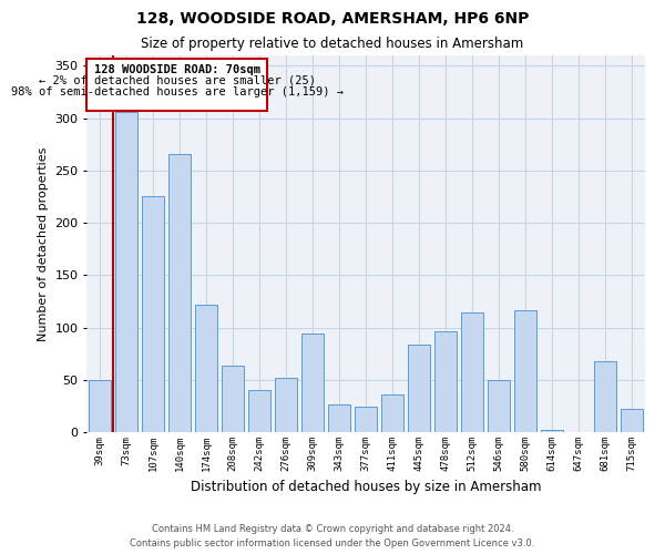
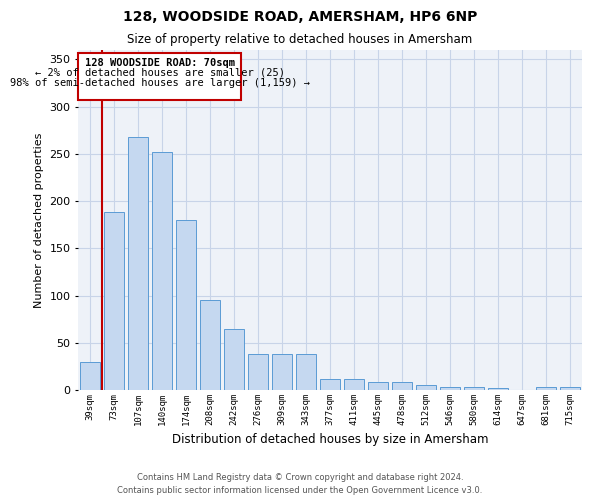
39sqm: 50 -> 30
73sqm: 306 -> 188
107sqm: 226 -> 268
140sqm: 266 -> 252
174sqm: 122 -> 180
208sqm: 64 -> 95
242sqm: 40 -> 65
276sqm: 52 -> 38
309sqm: 94 -> 38
343sqm: 26 -> 38
377sqm: 24 -> 12
411sqm: 36 -> 12
445sqm: 84 -> 9
478sqm: 96 -> 8
512sqm: 114 -> 5
546sqm: 50 -> 3
580sqm: 116 -> 3
681sqm: 68 -> 3
715sqm: 22 -> 3
